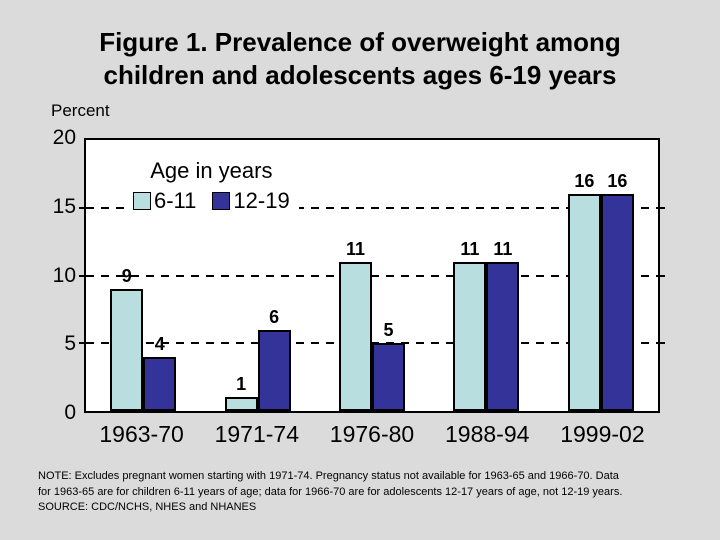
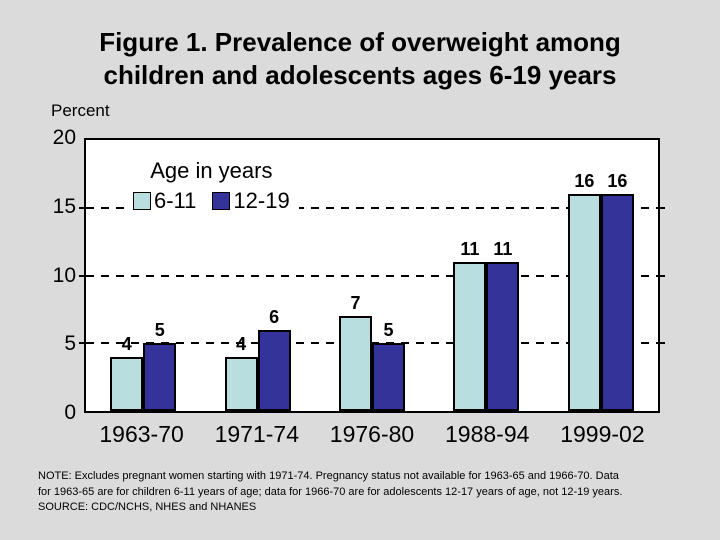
6-11/1963-70: 9 -> 4
12-19/1963-70: 4 -> 5
6-11/1971-74: 1 -> 4
6-11/1976-80: 11 -> 7
